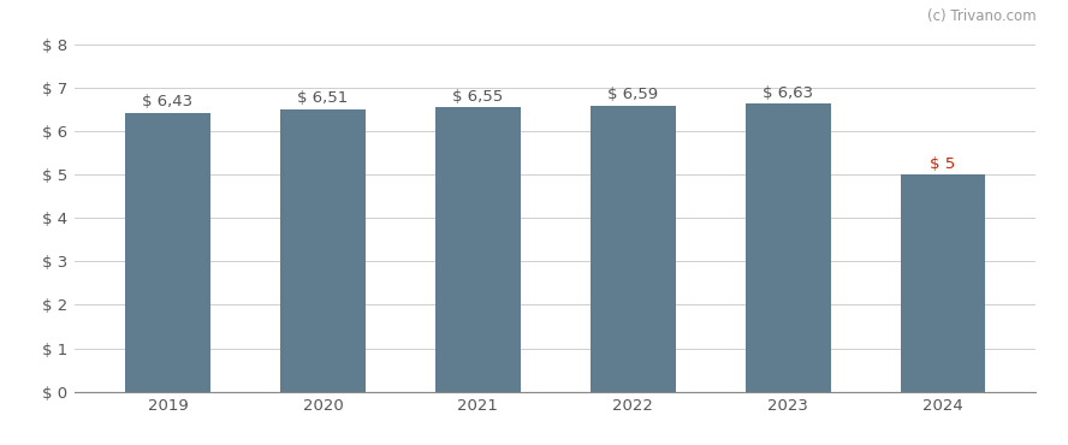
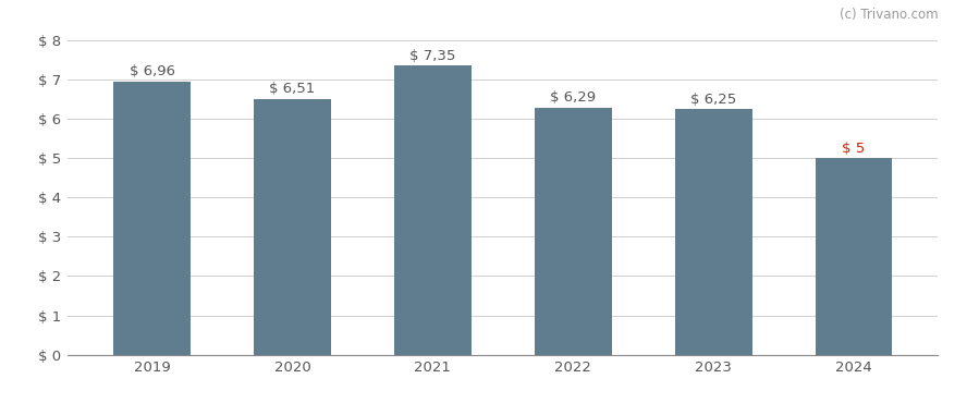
2019: 6,43 -> 6,96
2021: 6,55 -> 7,35
2022: 6,59 -> 6,29
2023: 6,63 -> 6,25
